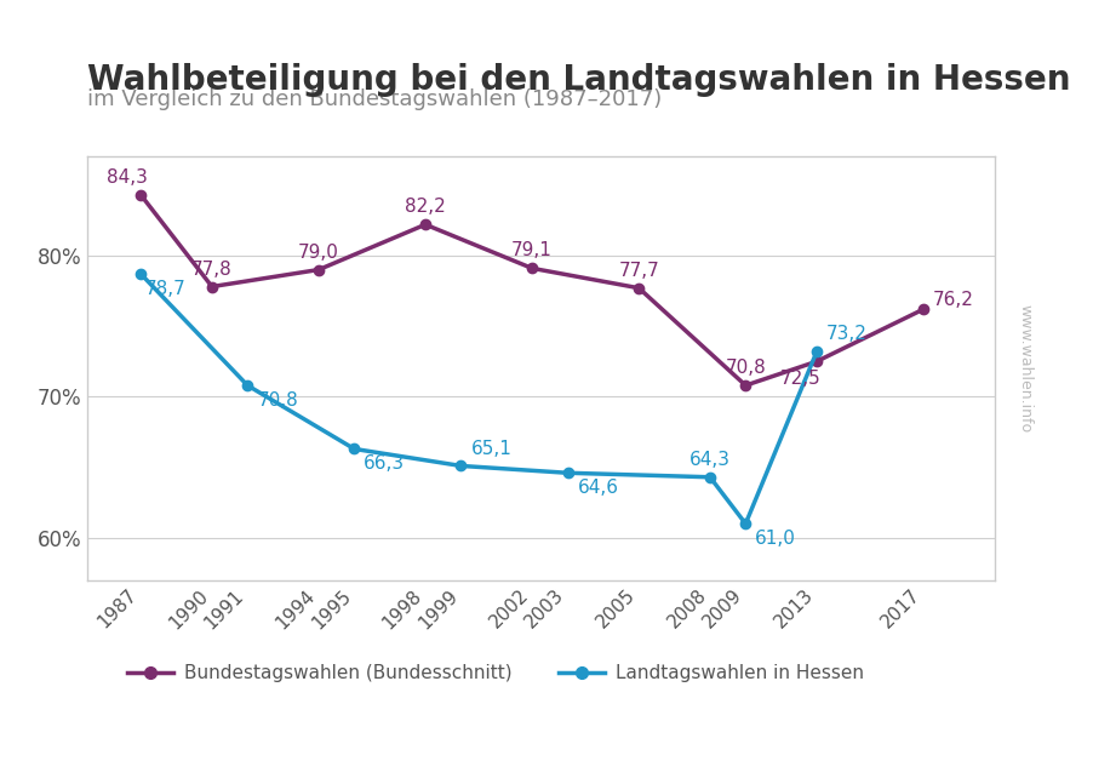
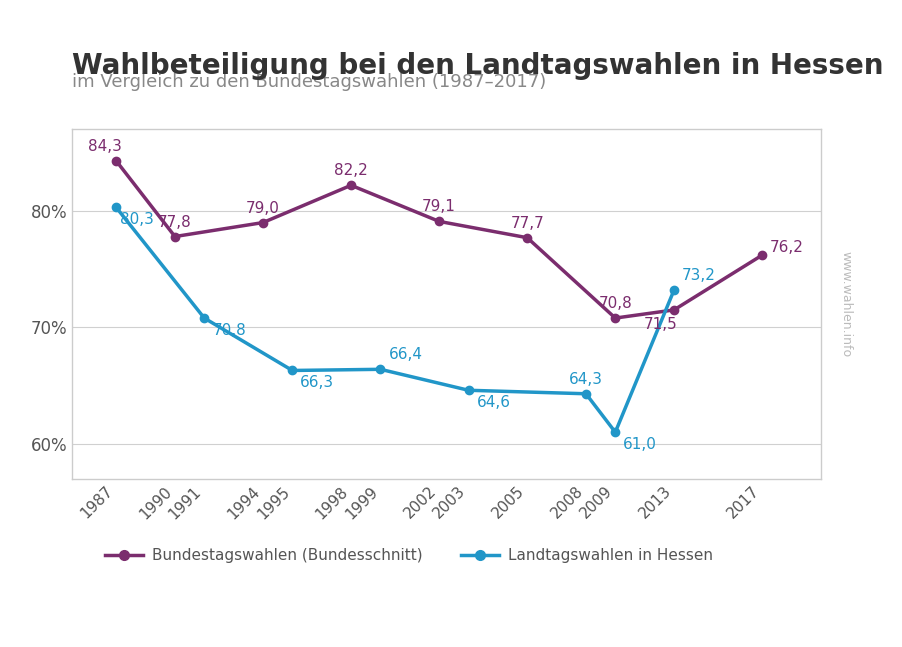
Landtagswahlen in Hessen/1987: 78,7 -> 80,3
Landtagswahlen in Hessen/1999: 65,1 -> 66,4
Bundestagswahlen (Bundesschnitt)/2013: 72,5 -> 71,5
